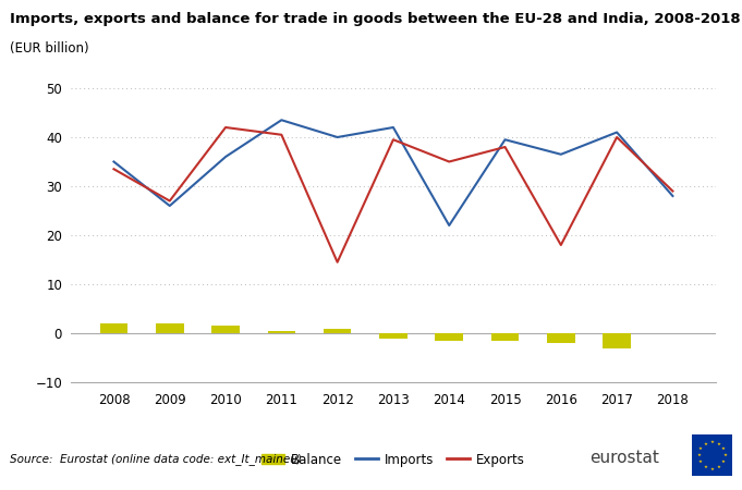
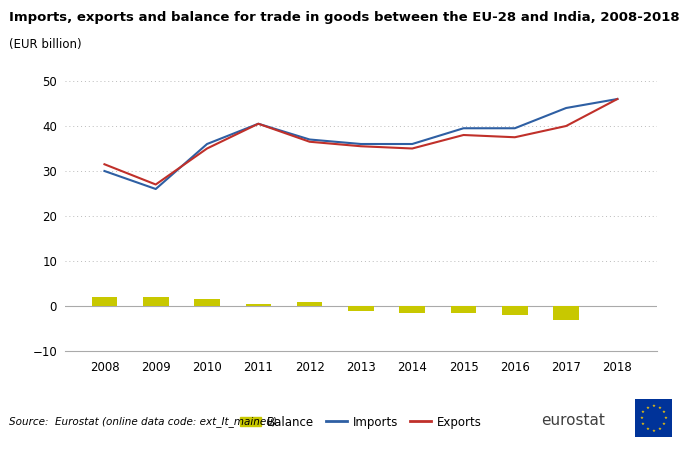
Imports/2008: 35.0 -> 30.0
Exports/2008: 33.5 -> 31.5
Exports/2010: 42.0 -> 35.0
Imports/2011: 43.5 -> 40.5
Imports/2012: 40.0 -> 37.0
Exports/2012: 14.5 -> 36.5
Imports/2013: 42.0 -> 36.0
Exports/2013: 39.5 -> 35.5
Imports/2014: 22.0 -> 36.0
Imports/2016: 36.5 -> 39.5
Exports/2016: 18.0 -> 37.5
Imports/2017: 41.0 -> 44.0
Imports/2018: 28.0 -> 46.0
Exports/2018: 29.0 -> 46.0
